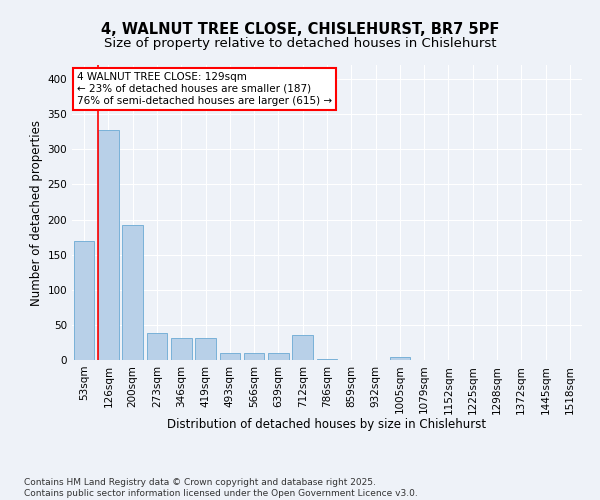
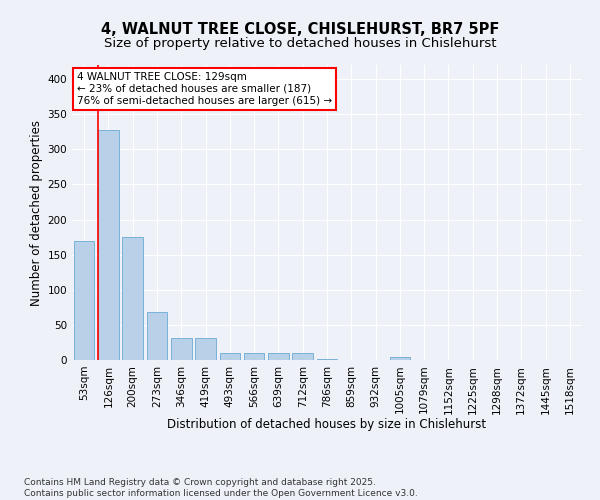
200sqm: 192 -> 175
273sqm: 38 -> 68
712sqm: 36 -> 10
